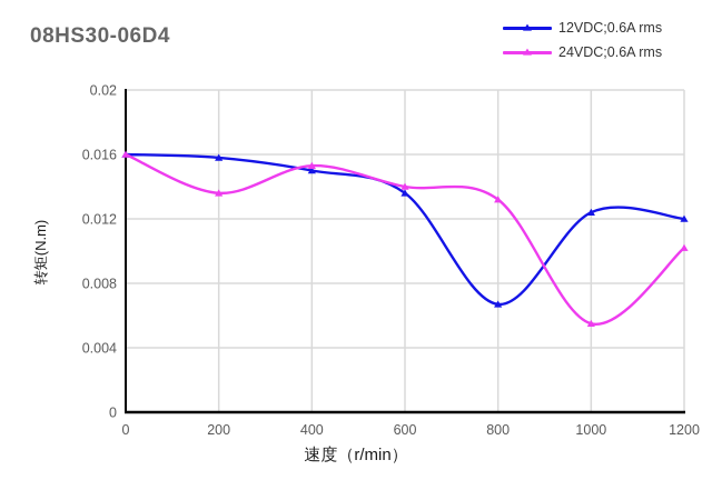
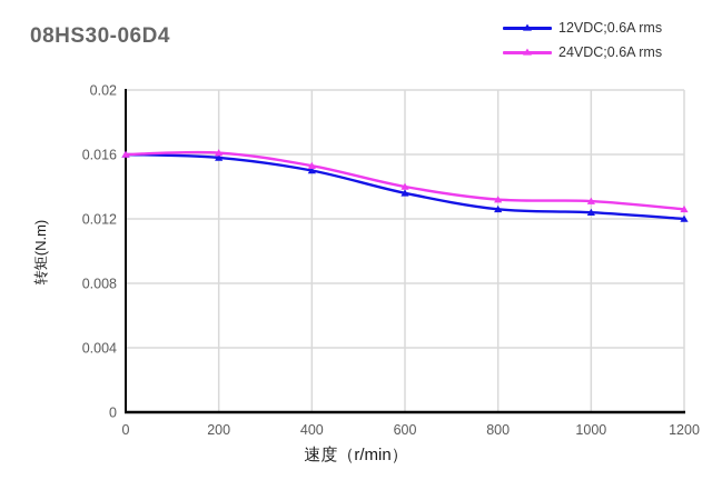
24VDC;0.6A rms/200: 0.0136 -> 0.0161
12VDC;0.6A rms/800: 0.0067 -> 0.0126
24VDC;0.6A rms/1000: 0.0055 -> 0.0131
24VDC;0.6A rms/1200: 0.0102 -> 0.0126
